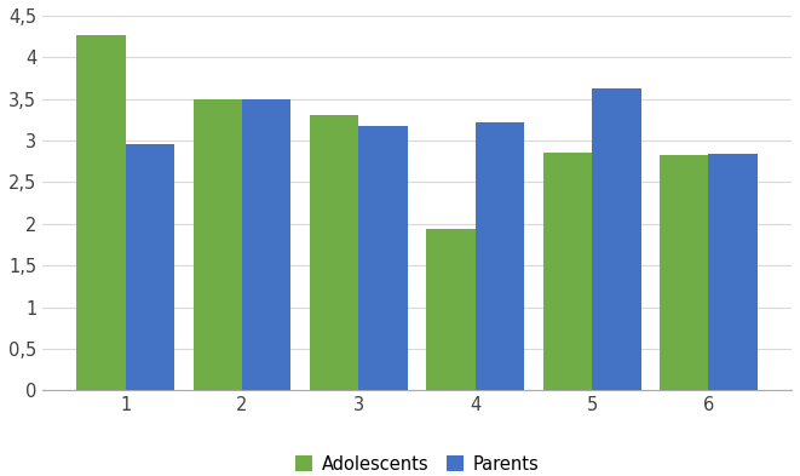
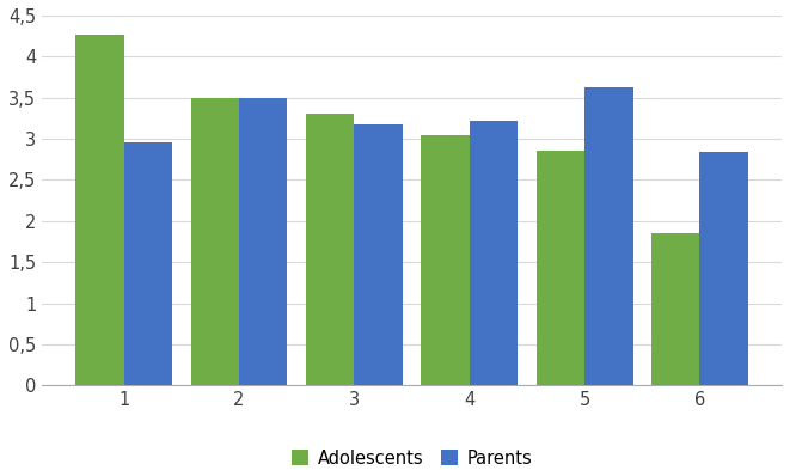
Adolescents/4: 1,94 -> 3,05
Adolescents/6: 2,82 -> 1,85
